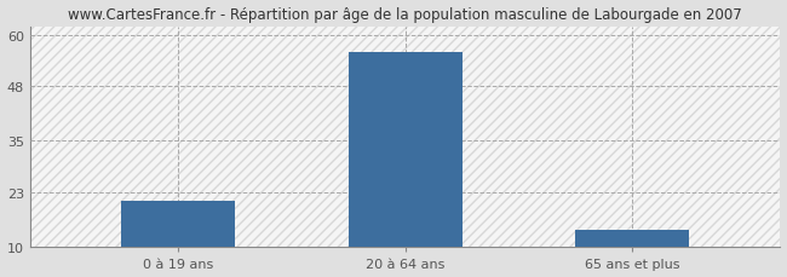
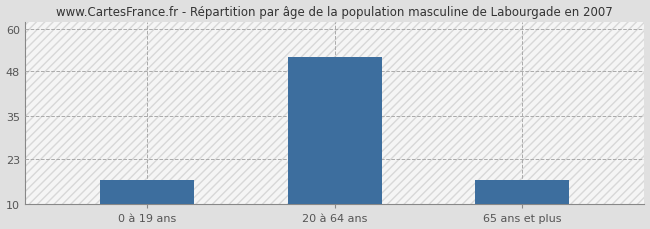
0 à 19 ans: 21 -> 17
20 à 64 ans: 56 -> 52
65 ans et plus: 14 -> 17
